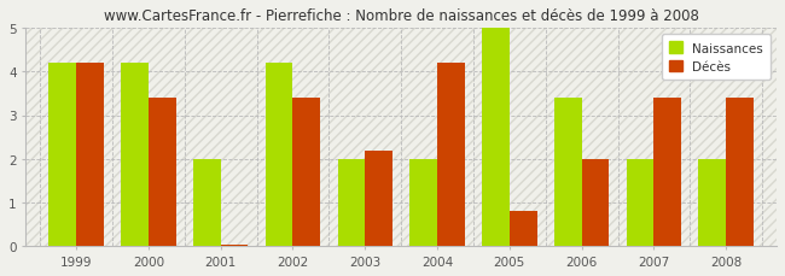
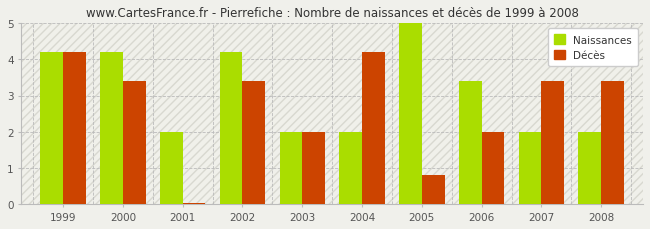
Décès/2003: 2.20 -> 2.00
